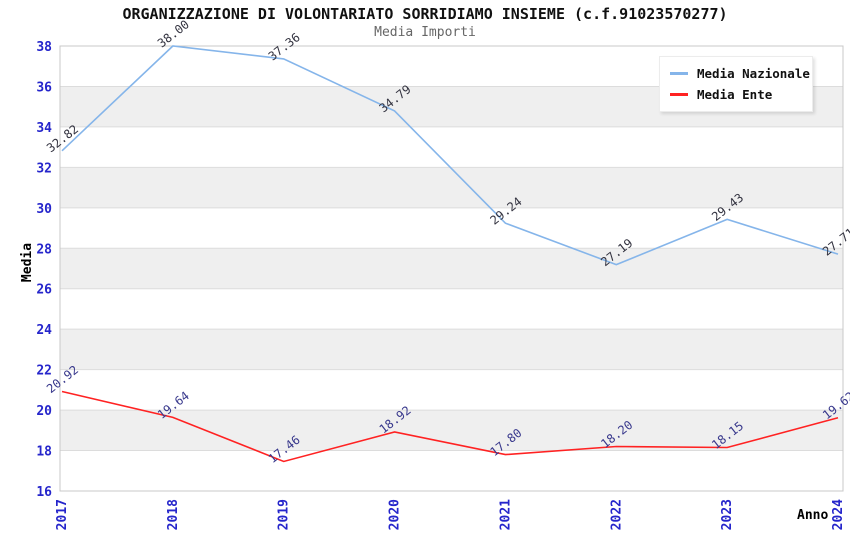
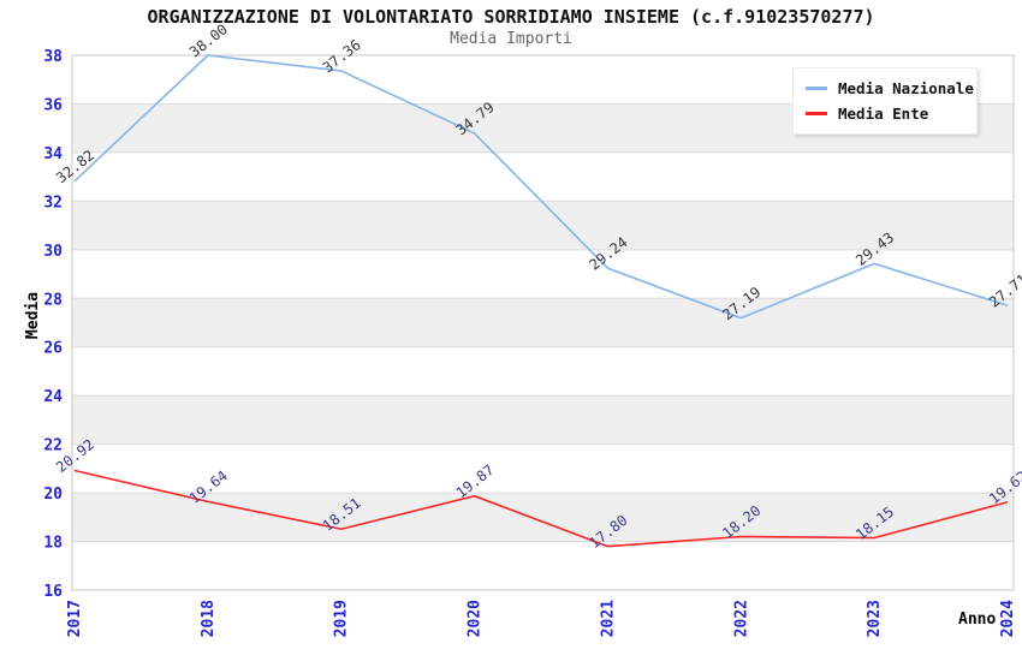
Media Ente/2019: 17.46 -> 18.51
Media Ente/2020: 18.92 -> 19.87
